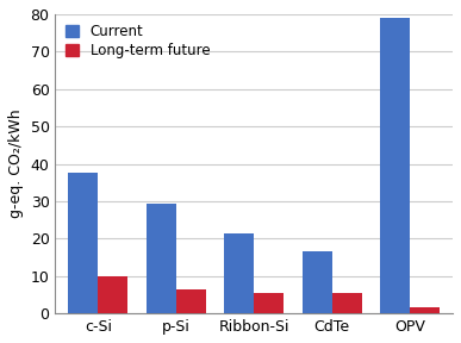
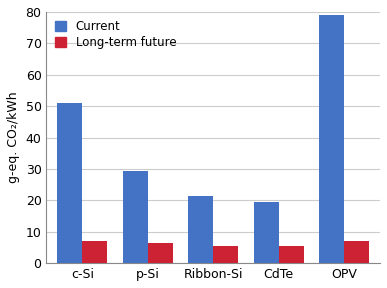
Current/c-Si: 37.5 -> 51.0
Long-term future/c-Si: 10.0 -> 7.0
Current/CdTe: 16.5 -> 19.5
Long-term future/OPV: 1.5 -> 7.0
